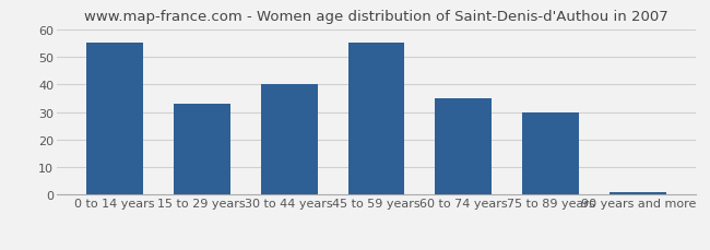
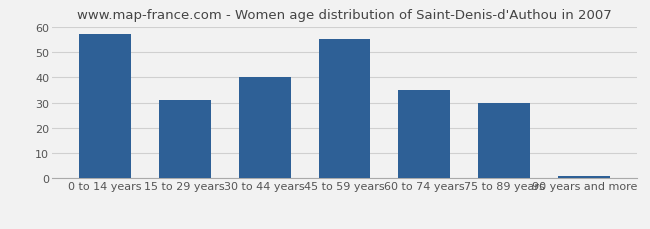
0 to 14 years: 55 -> 57
15 to 29 years: 33 -> 31
